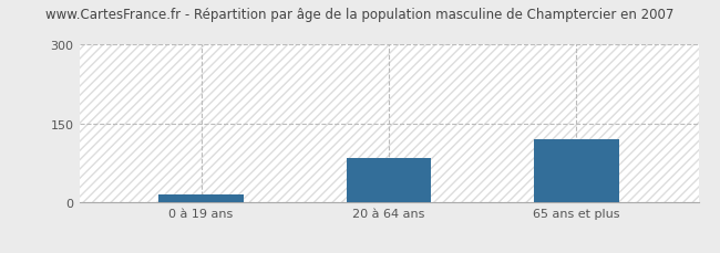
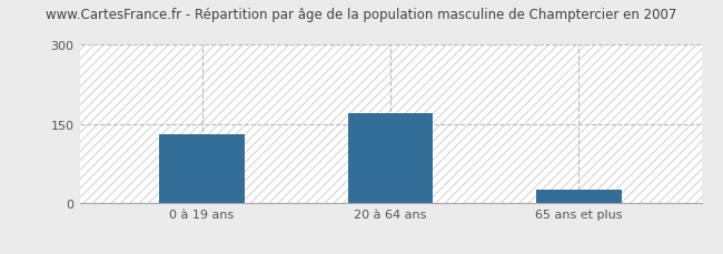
0 à 19 ans: 15 -> 130
20 à 64 ans: 85 -> 170
65 ans et plus: 120 -> 25
